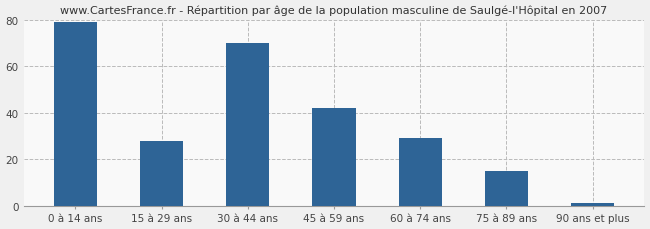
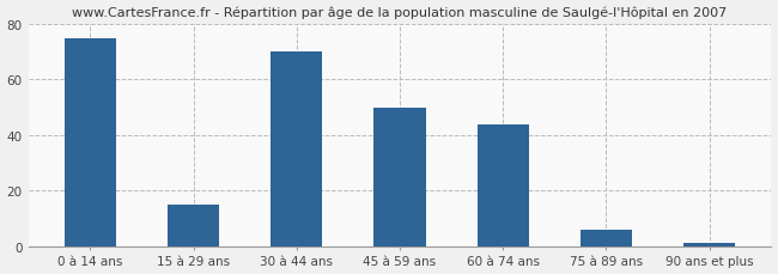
0 à 14 ans: 79 -> 75
15 à 29 ans: 28 -> 15
45 à 59 ans: 42 -> 50
60 à 74 ans: 29 -> 44
75 à 89 ans: 15 -> 6
